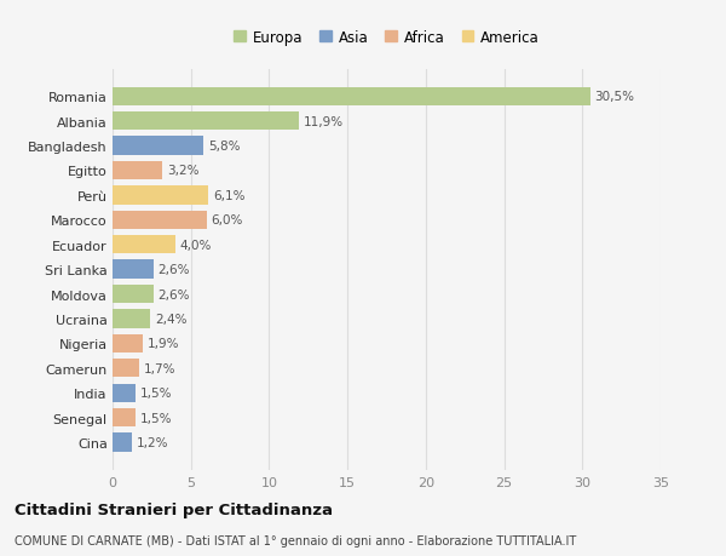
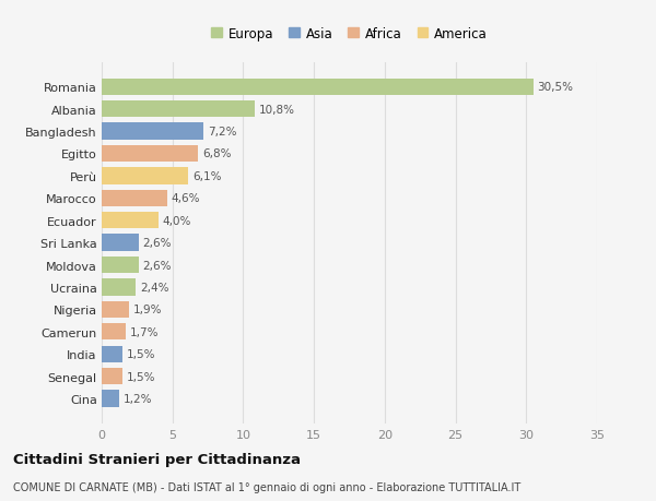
Albania: 11,9% -> 10,8%
Bangladesh: 5,8% -> 7,2%
Egitto: 3,2% -> 6,8%
Marocco: 6,0% -> 4,6%
